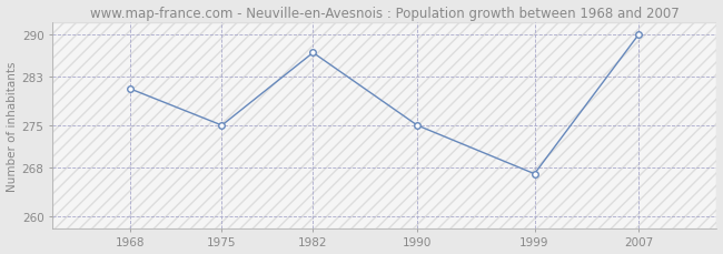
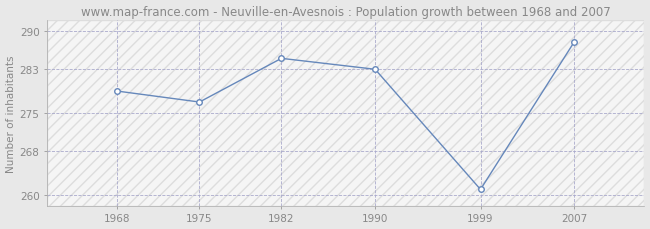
1968: 281 -> 279
1975: 275 -> 277
1982: 287 -> 285
1990: 275 -> 283
1999: 267 -> 261
2007: 290 -> 288
